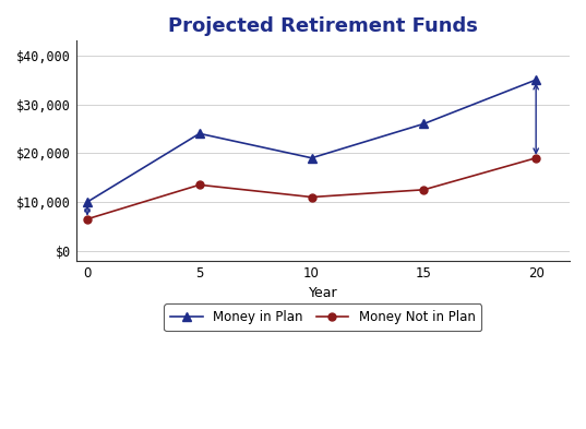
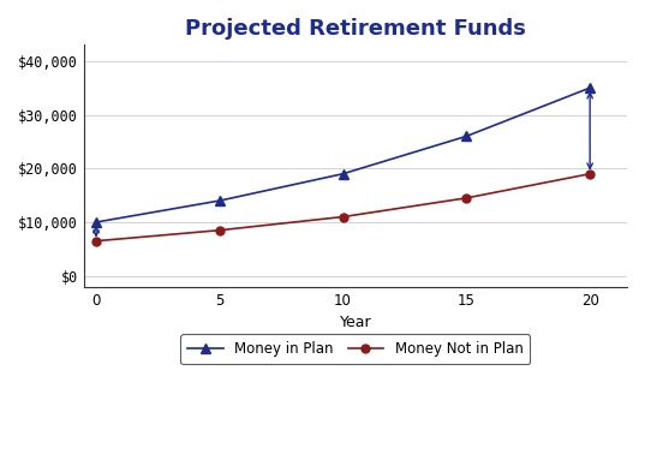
Money in Plan/5: $24,000 -> $14,000
Money Not in Plan/5: $13,500 -> $8,500
Money Not in Plan/15: $12,500 -> $14,500
